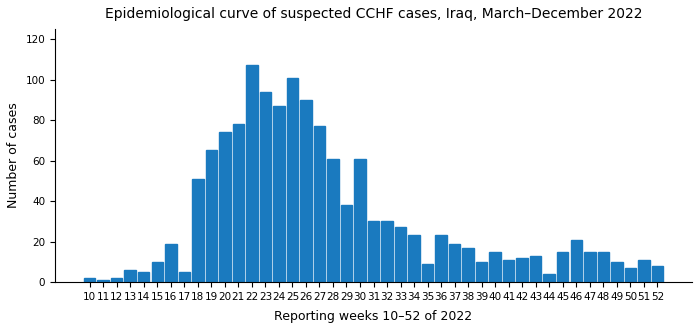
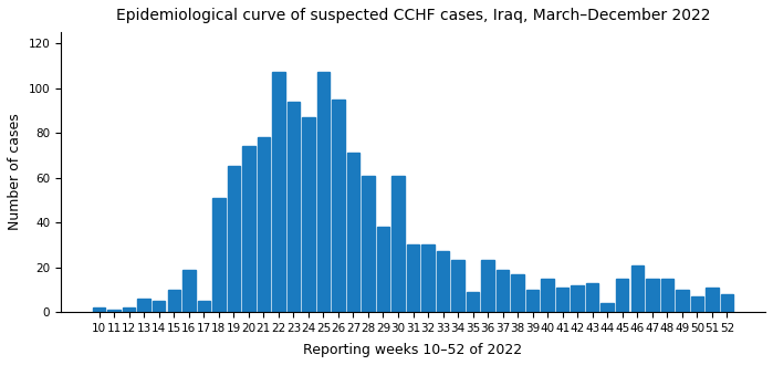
25: 101 -> 107
26: 90 -> 95
27: 77 -> 71
